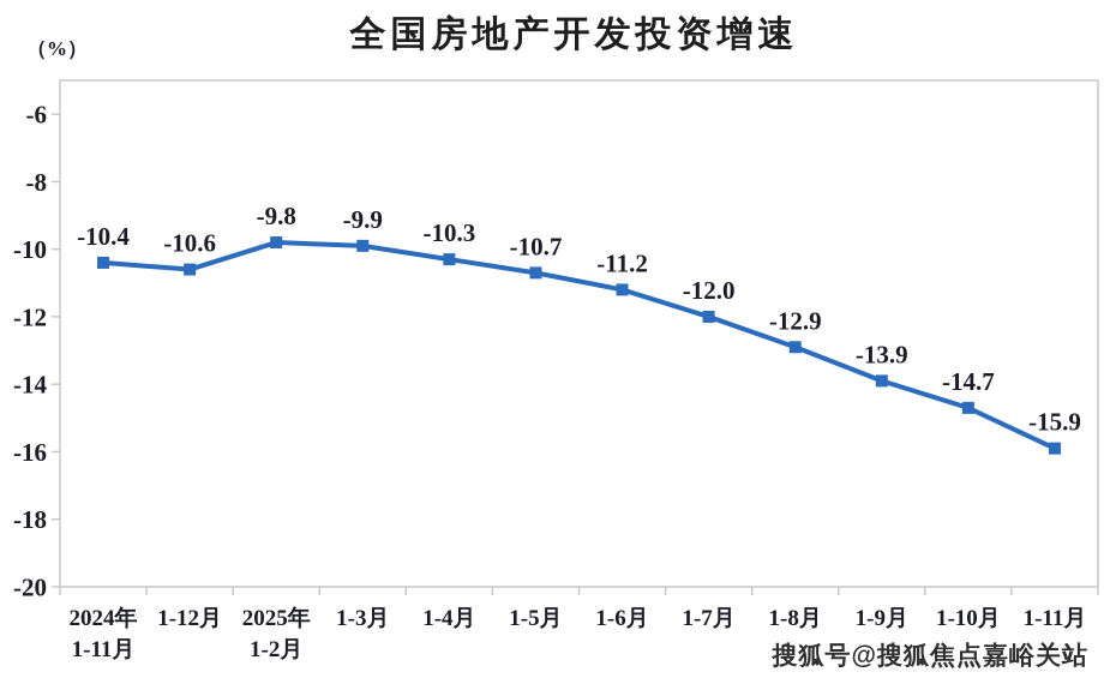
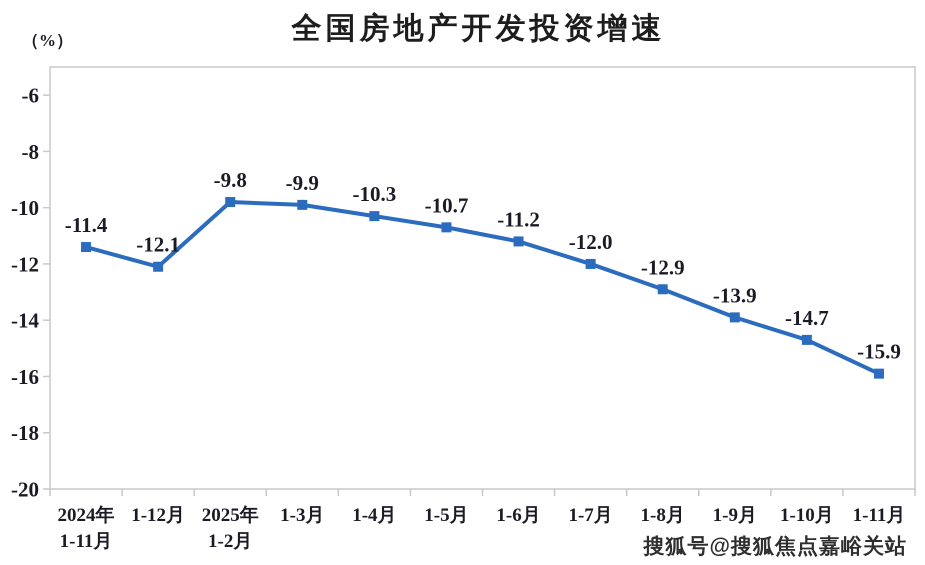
2024年 1-11月: -10.4 -> -11.4
1-12月: -10.6 -> -12.1
